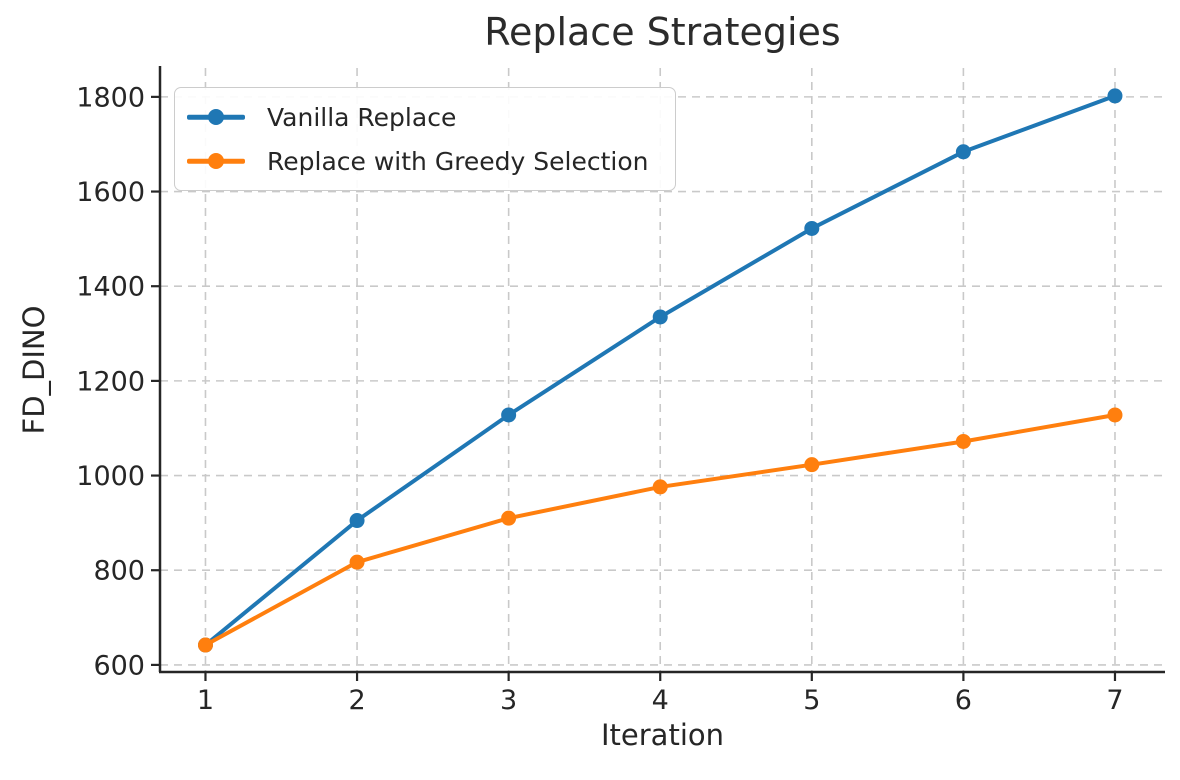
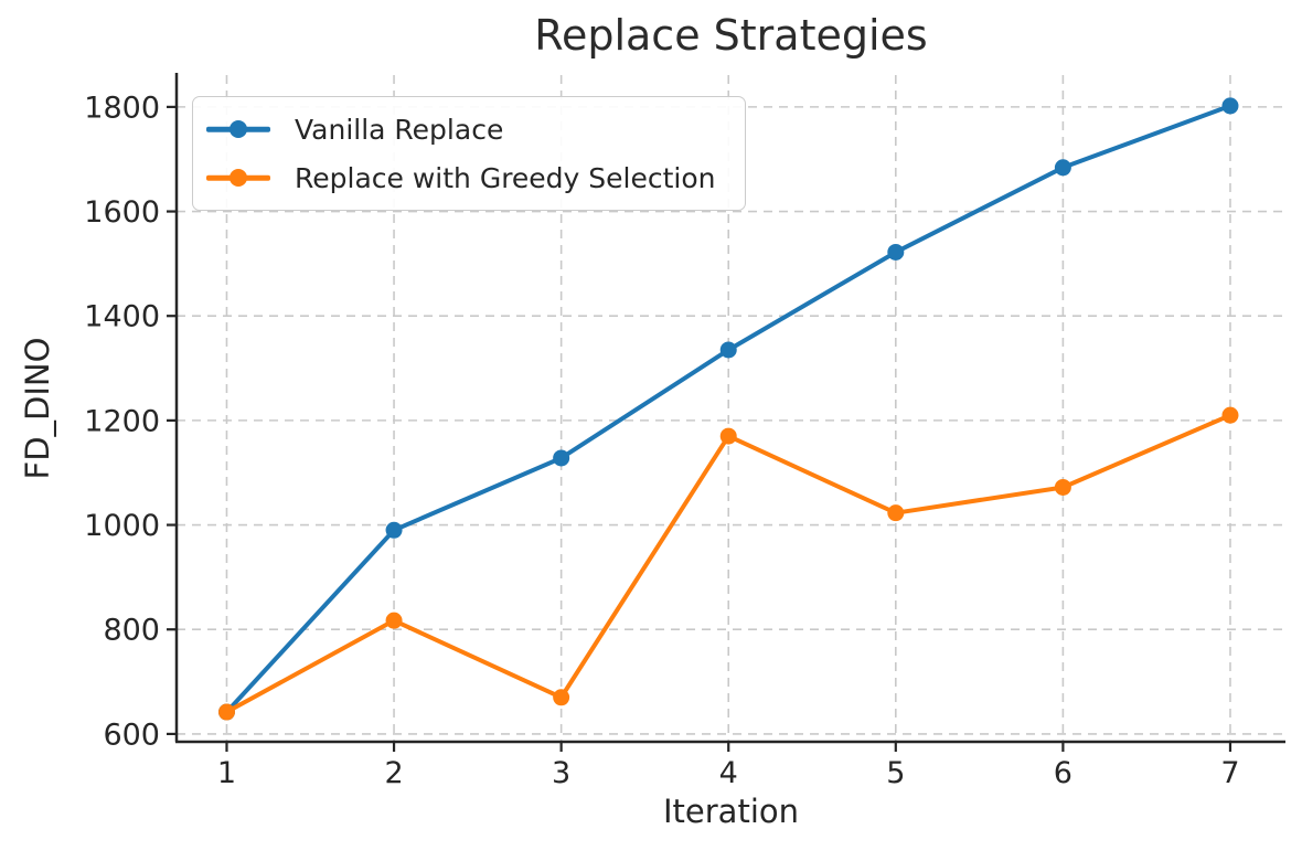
Vanilla Replace/2: 900 -> 990
Replace with Greedy Selection/3: 910 -> 670
Replace with Greedy Selection/4: 980 -> 1170
Replace with Greedy Selection/7: 1130 -> 1210
